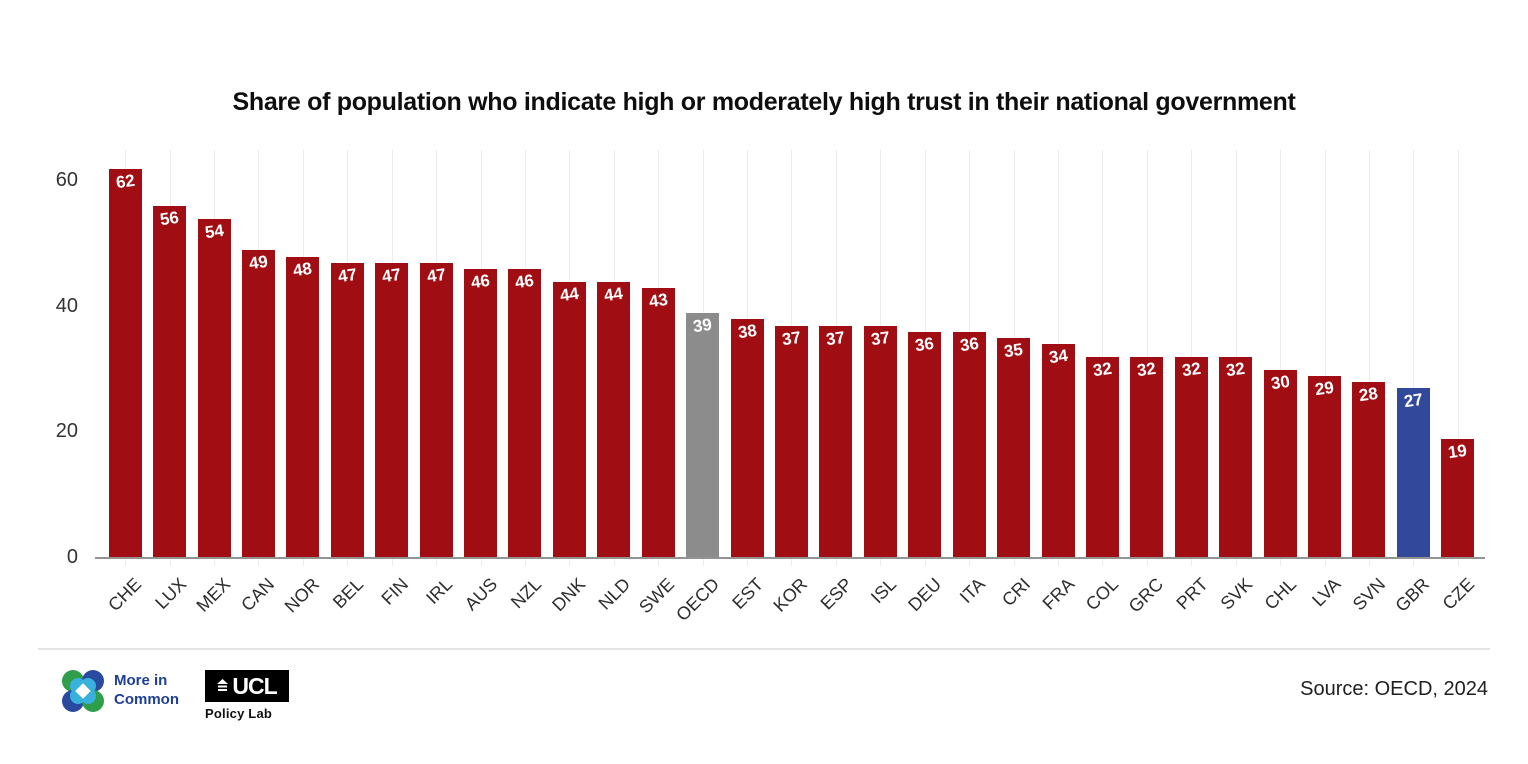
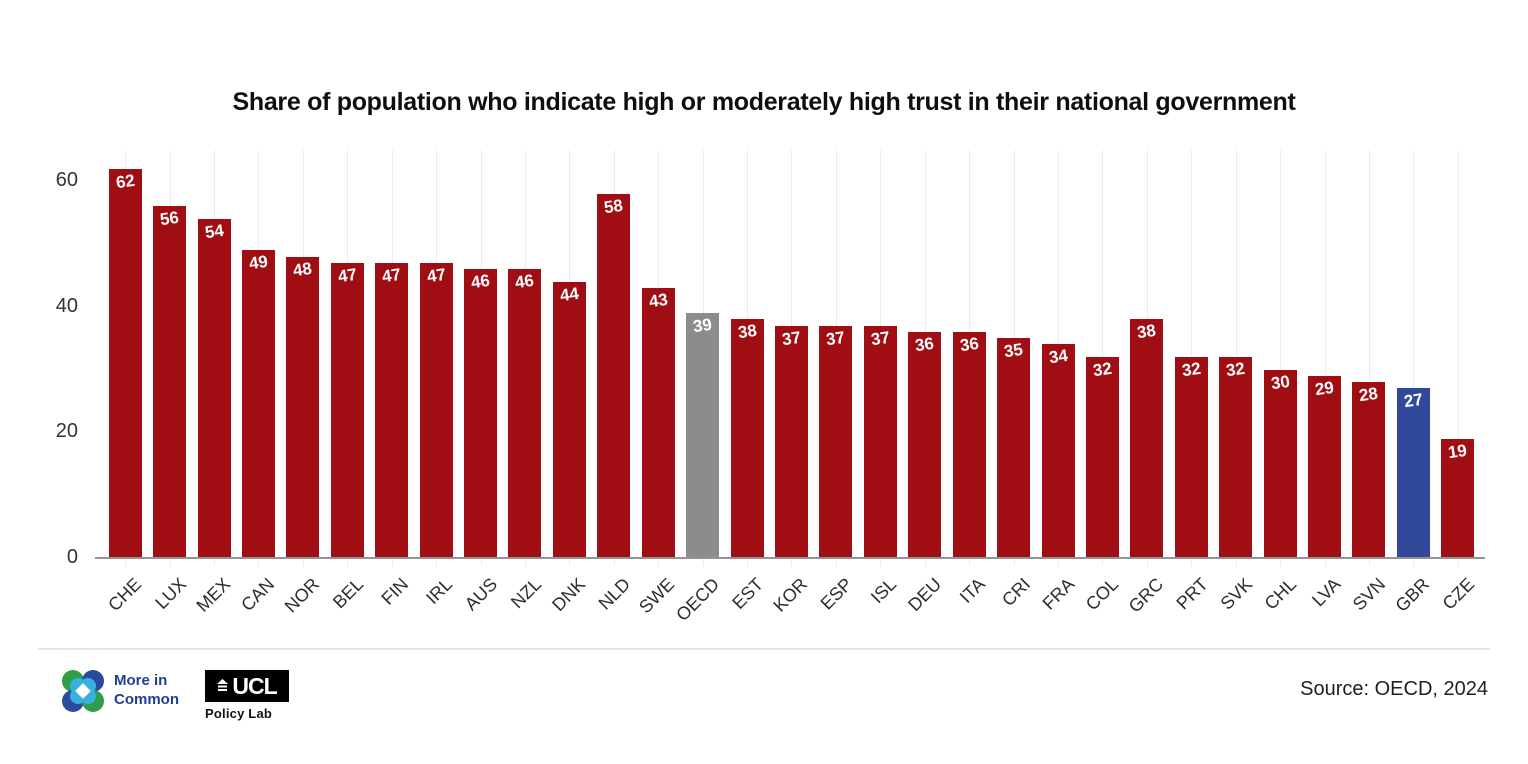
NLD: 44 -> 58
GRC: 32 -> 38
